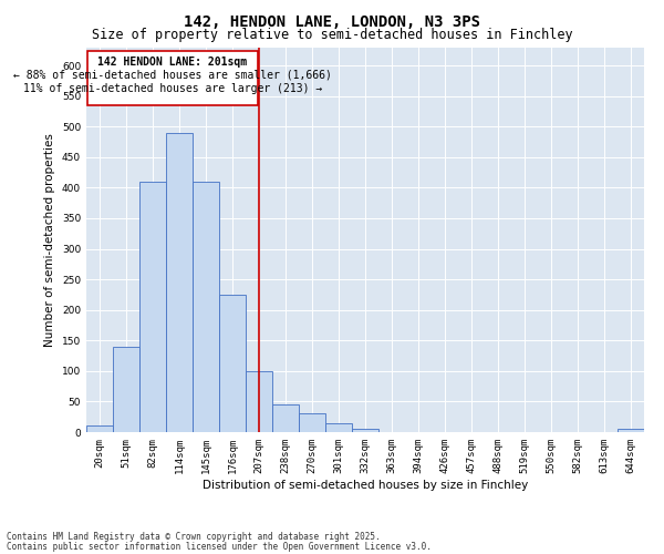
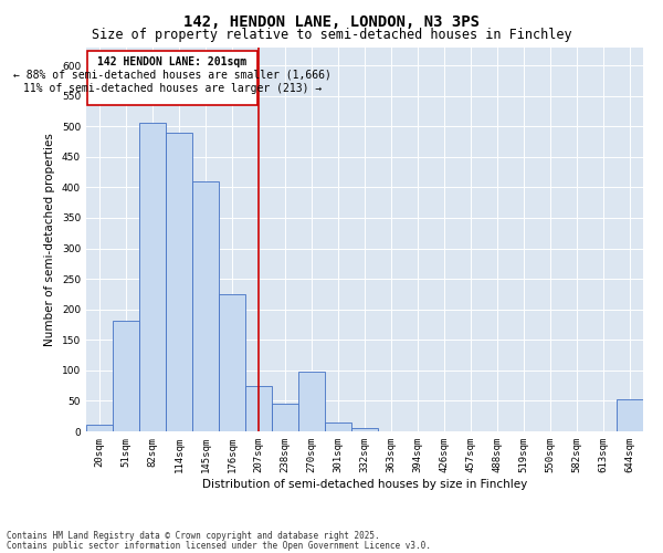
51sqm: 140 -> 182
82sqm: 410 -> 506
207sqm: 100 -> 74
270sqm: 30 -> 98
644sqm: 5 -> 52
